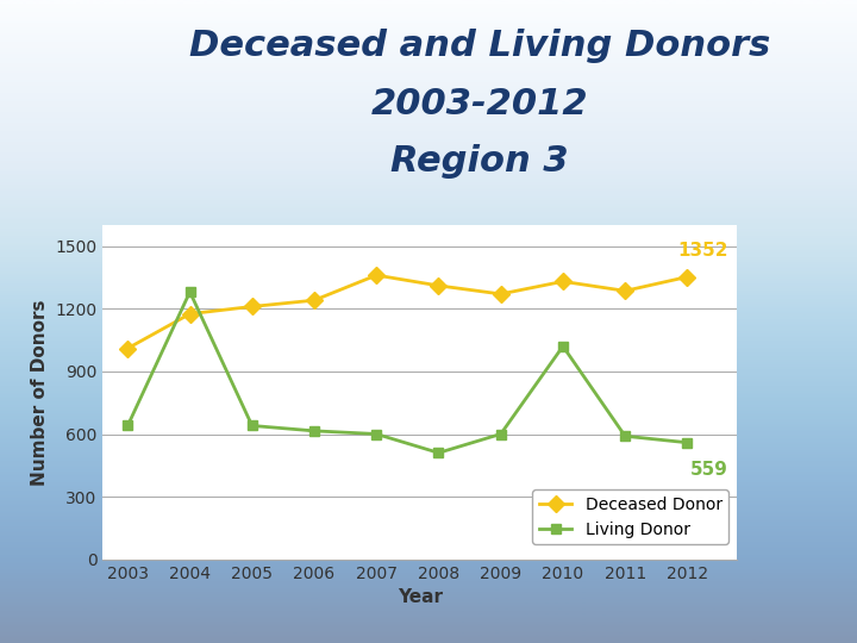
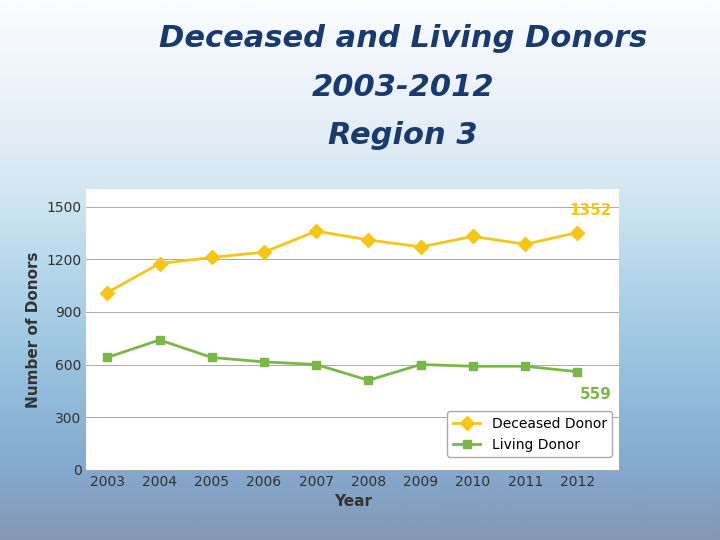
Living Donor/2004: 1280 -> 740
Living Donor/2010: 1020 -> 590
